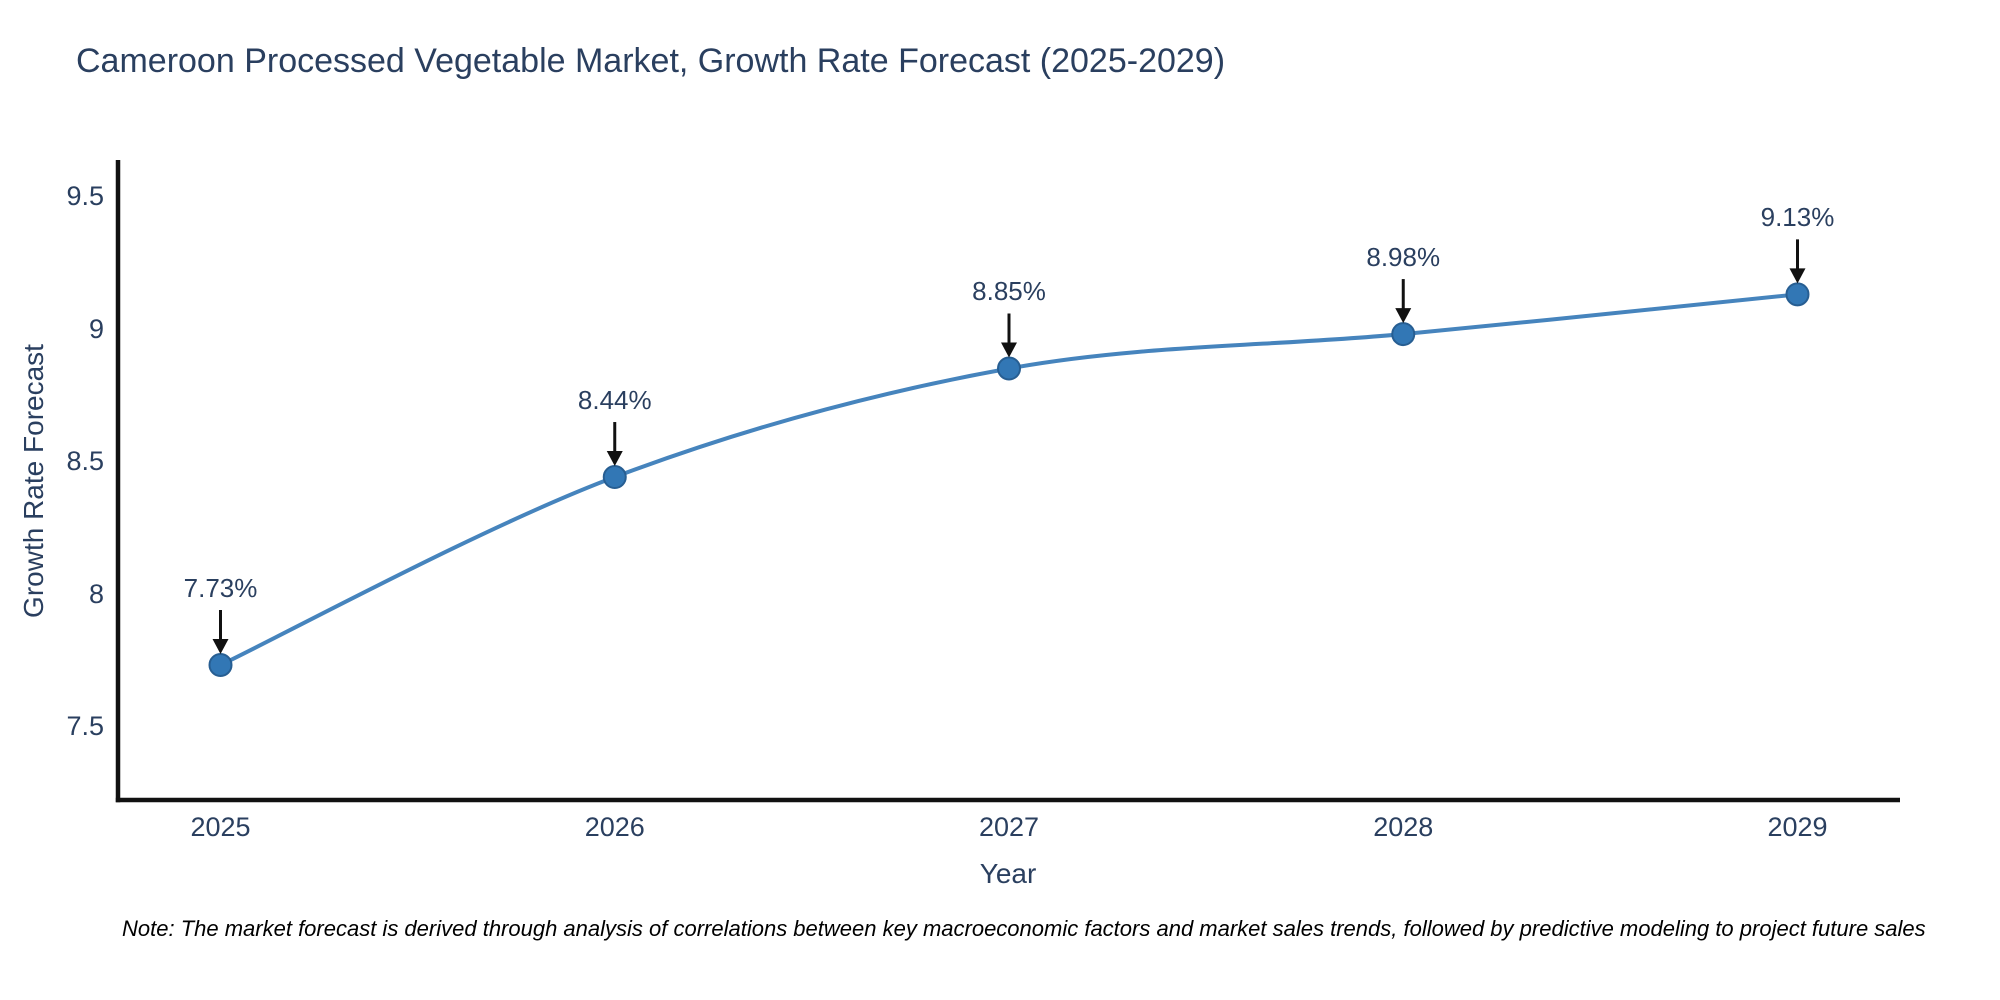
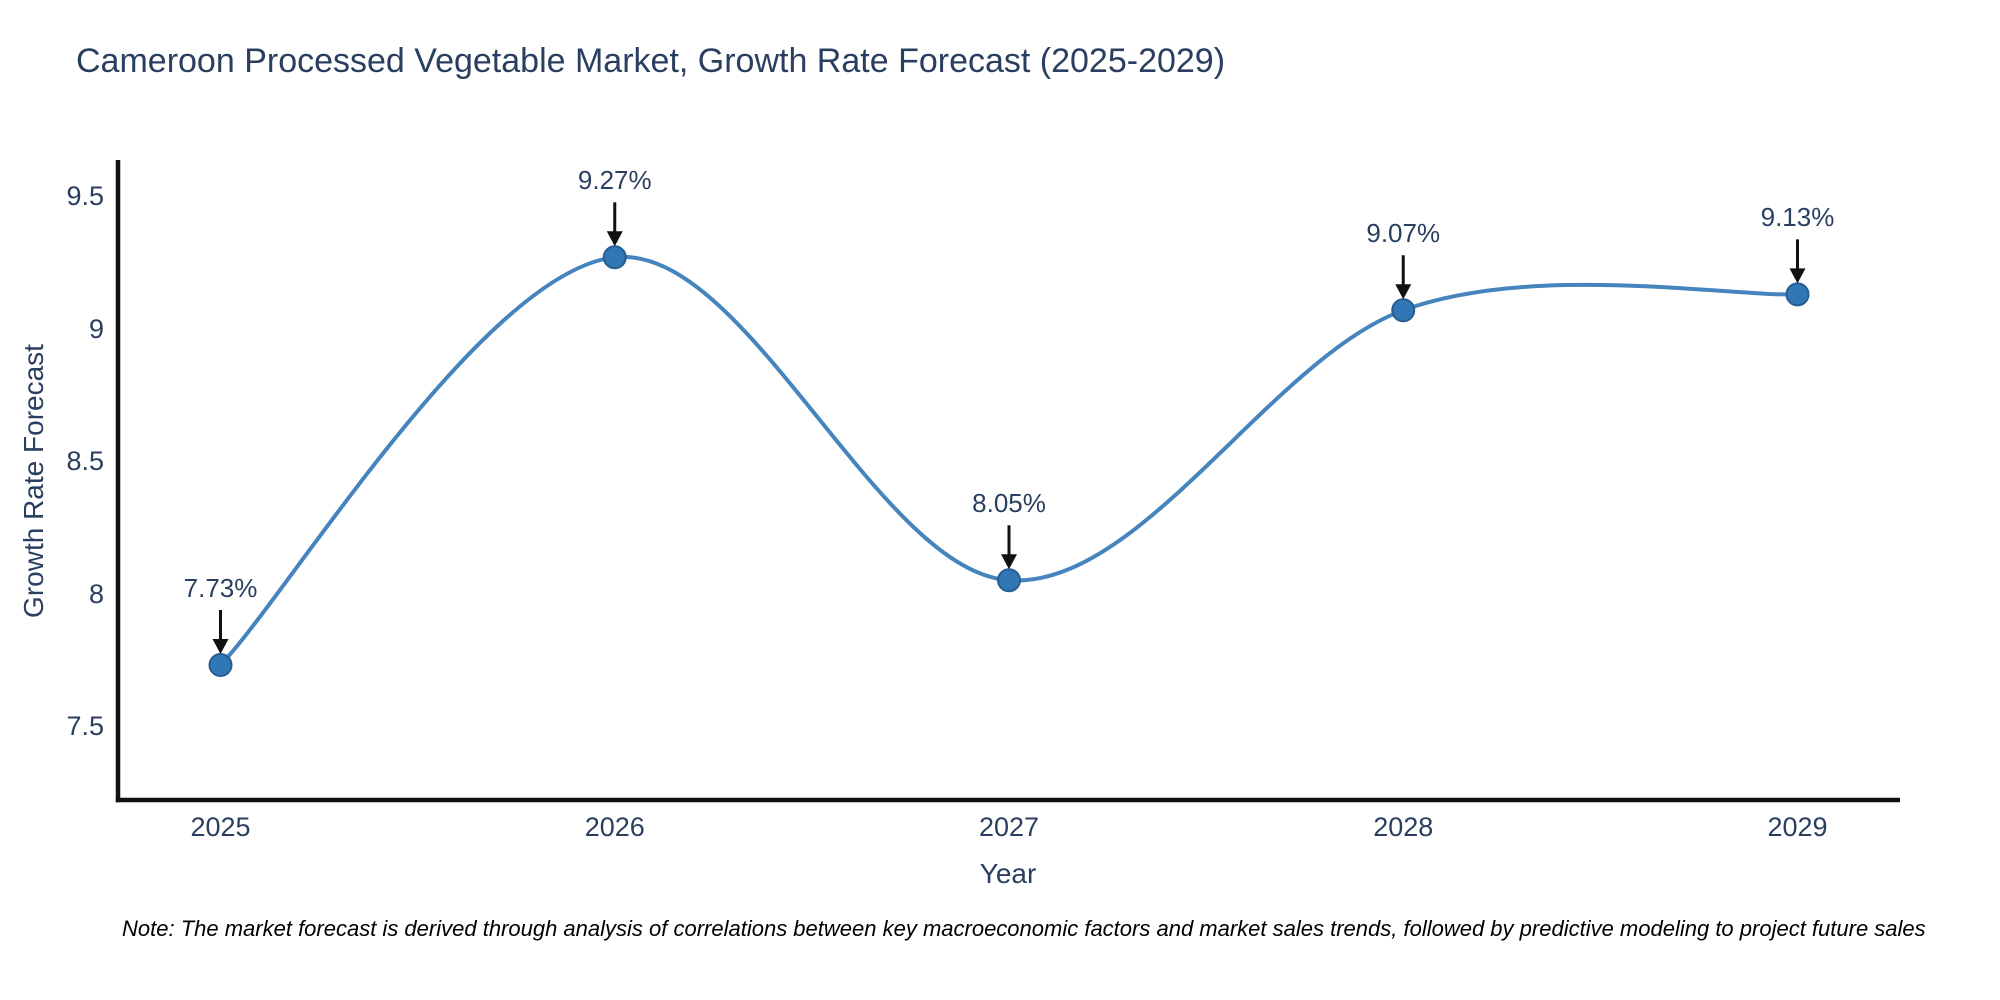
2026: 8.44% -> 9.27%
2027: 8.85% -> 8.05%
2028: 8.98% -> 9.07%
